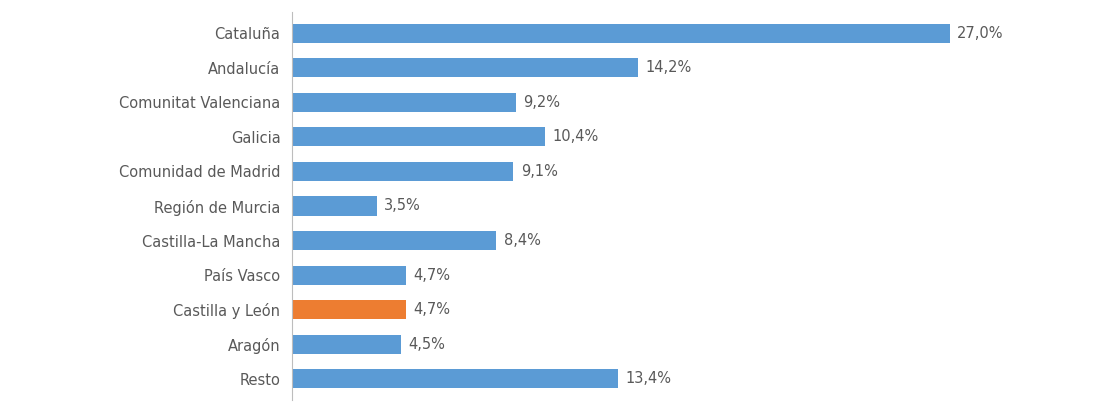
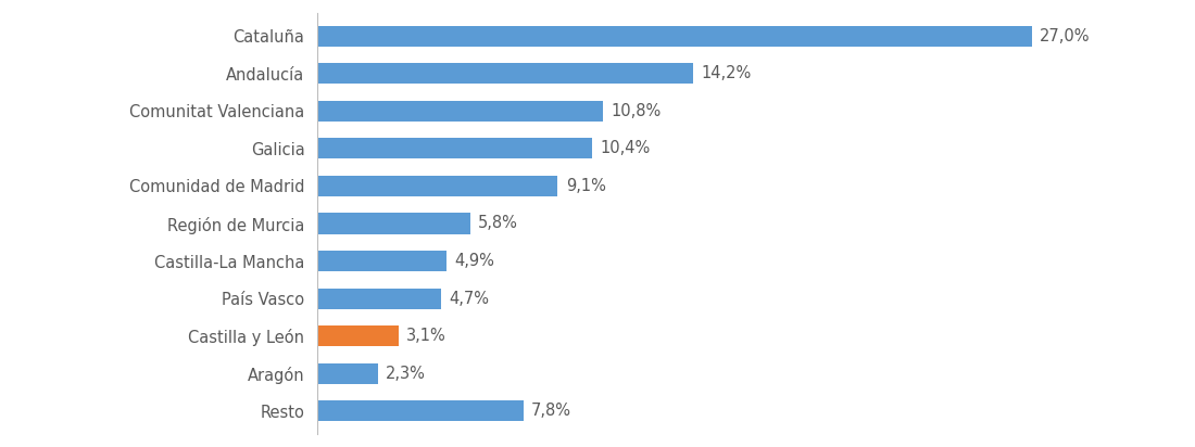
Comunitat Valenciana: 9,2% -> 10,8%
Región de Murcia: 3,5% -> 5,8%
Castilla-La Mancha: 8,4% -> 4,9%
Castilla y León: 4,7% -> 3,1%
Aragón: 4,5% -> 2,3%
Resto: 13,4% -> 7,8%
